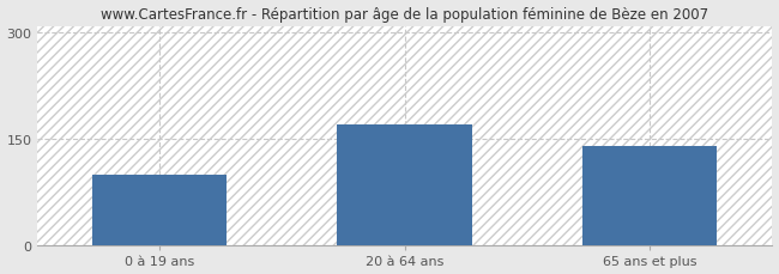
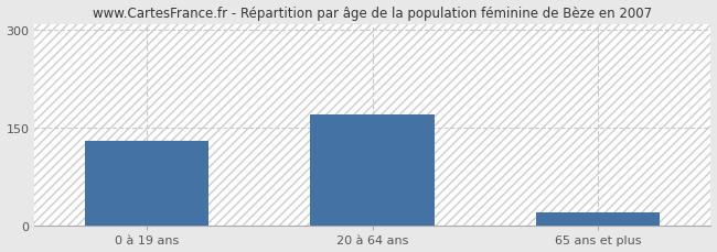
0 à 19 ans: 100 -> 130
65 ans et plus: 140 -> 20
